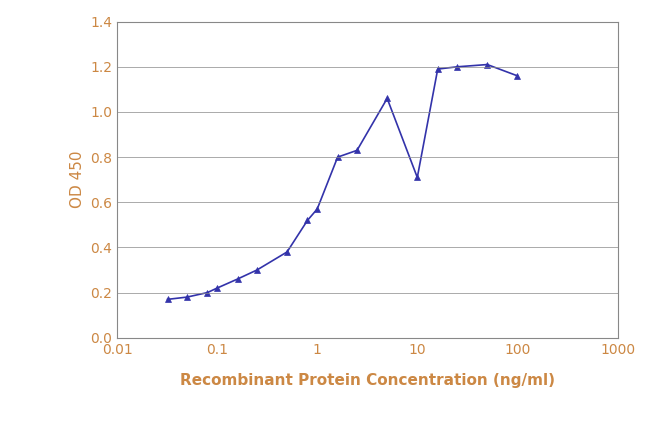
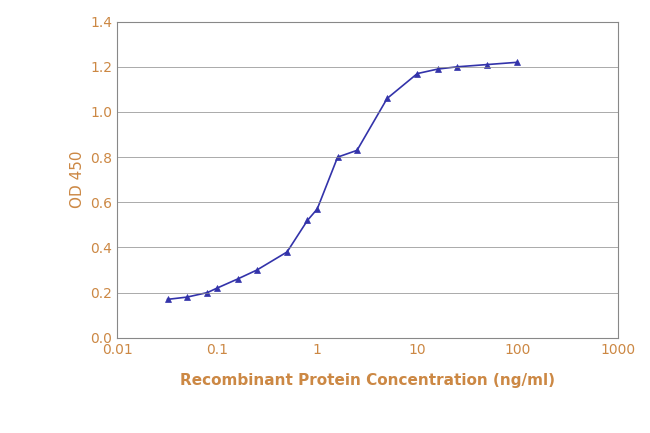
10: 0.71 -> 1.17
100: 1.16 -> 1.22
